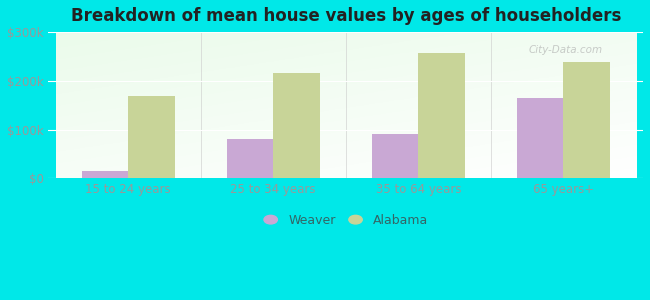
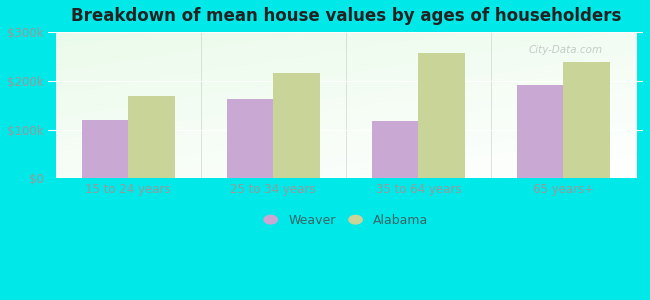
Weaver/15 to 24 years: $15k -> $120k
Weaver/25 to 34 years: $80k -> $163k
Weaver/35 to 64 years: $90k -> $118k
Weaver/65 years+: $165k -> $192k
